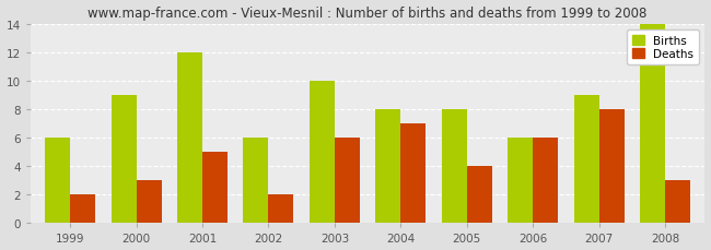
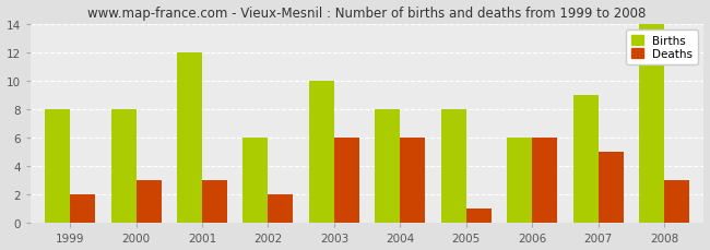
Births/1999: 6 -> 8
Births/2000: 9 -> 8
Deaths/2001: 5 -> 3
Deaths/2004: 7 -> 6
Deaths/2005: 4 -> 1
Deaths/2007: 8 -> 5
